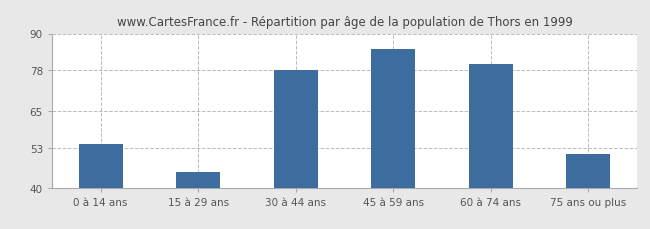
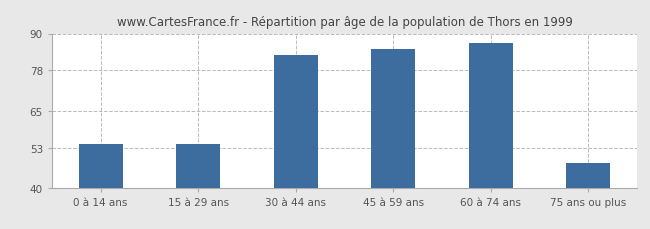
15 à 29 ans: 45 -> 54
30 à 44 ans: 78 -> 83
60 à 74 ans: 80 -> 87
75 ans ou plus: 51 -> 48
